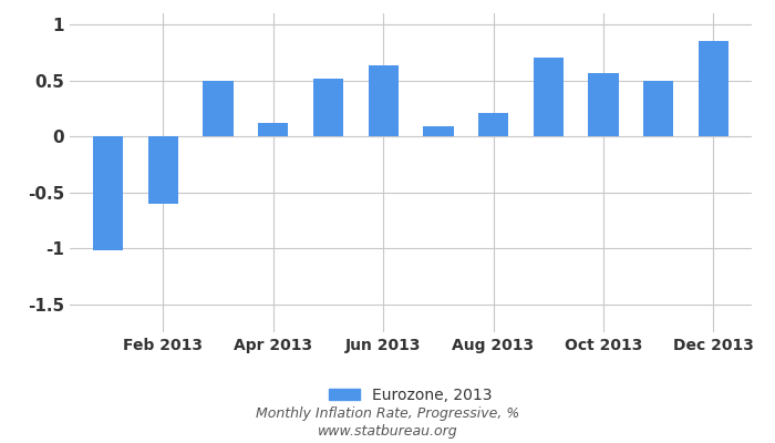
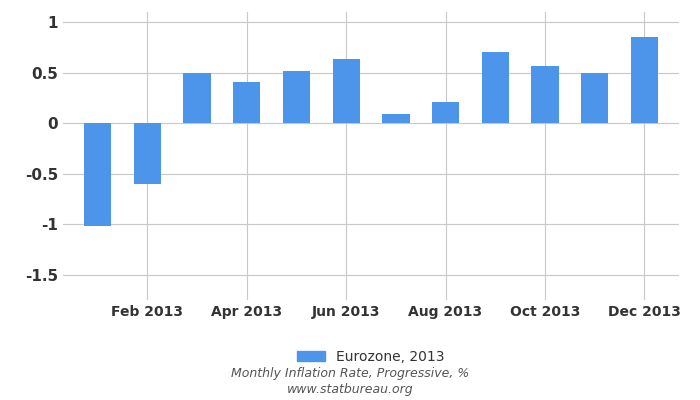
Apr 2013: 0.12 -> 0.41
